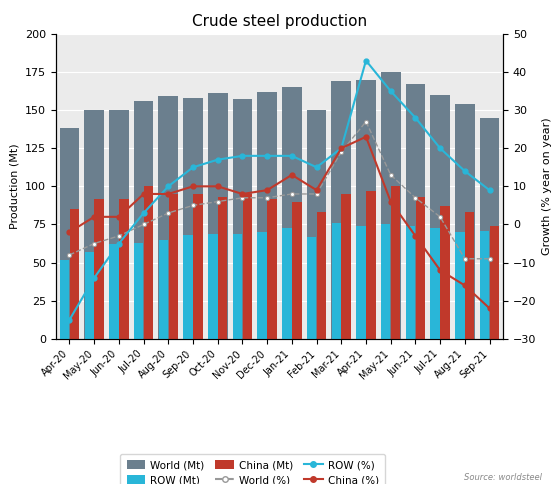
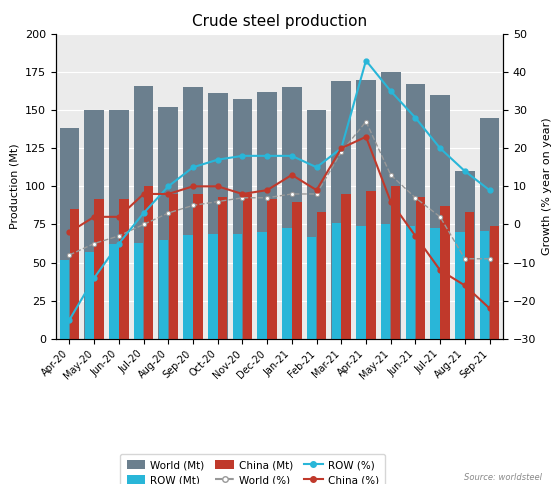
World (Mt)/Jul-20: 156 -> 166
World (Mt)/Aug-20: 159 -> 152
World (Mt)/Sep-20: 158 -> 165
World (Mt)/Aug-21: 154 -> 110
